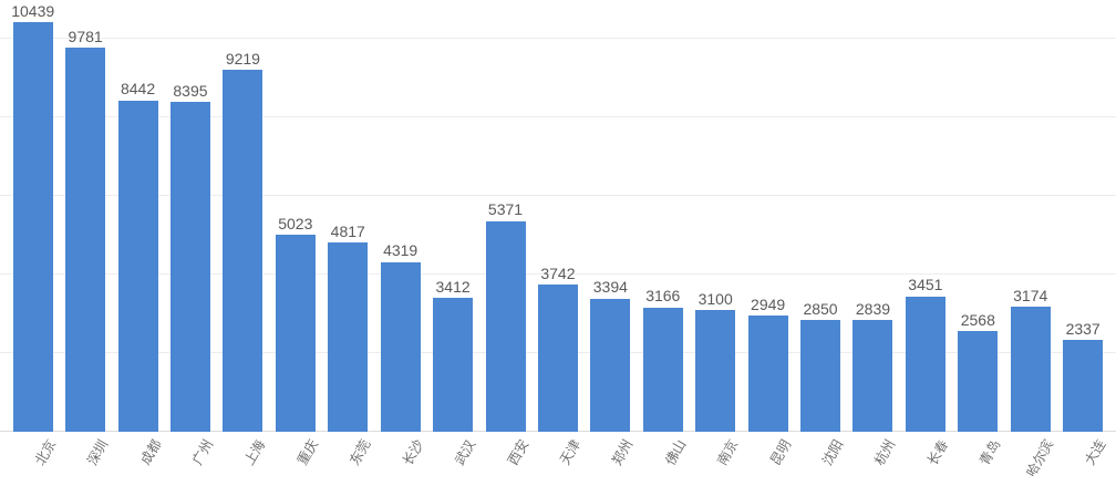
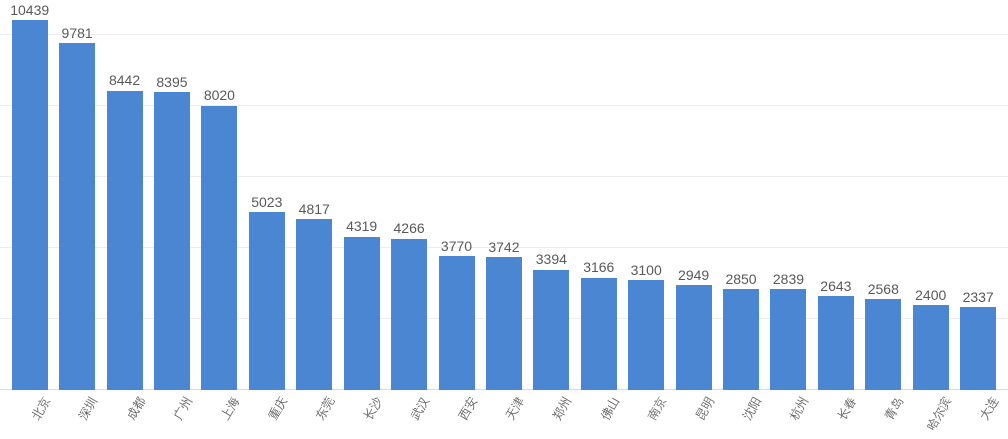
上海: 9219 -> 8020
武汉: 3412 -> 4266
西安: 5371 -> 3770
长春: 3451 -> 2643
哈尔滨: 3174 -> 2400
